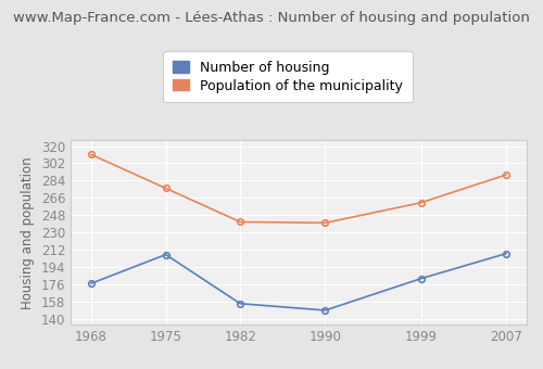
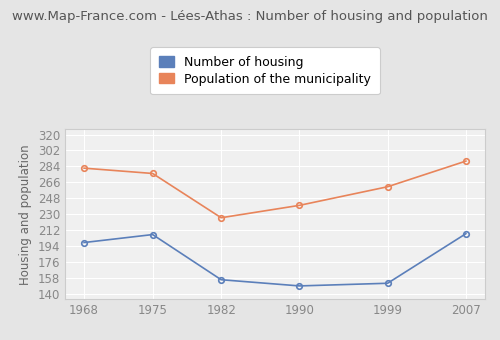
Number of housing/1968: 177 -> 198
Population of the municipality/1968: 311 -> 282
Population of the municipality/1982: 241 -> 226
Number of housing/1999: 182 -> 152
